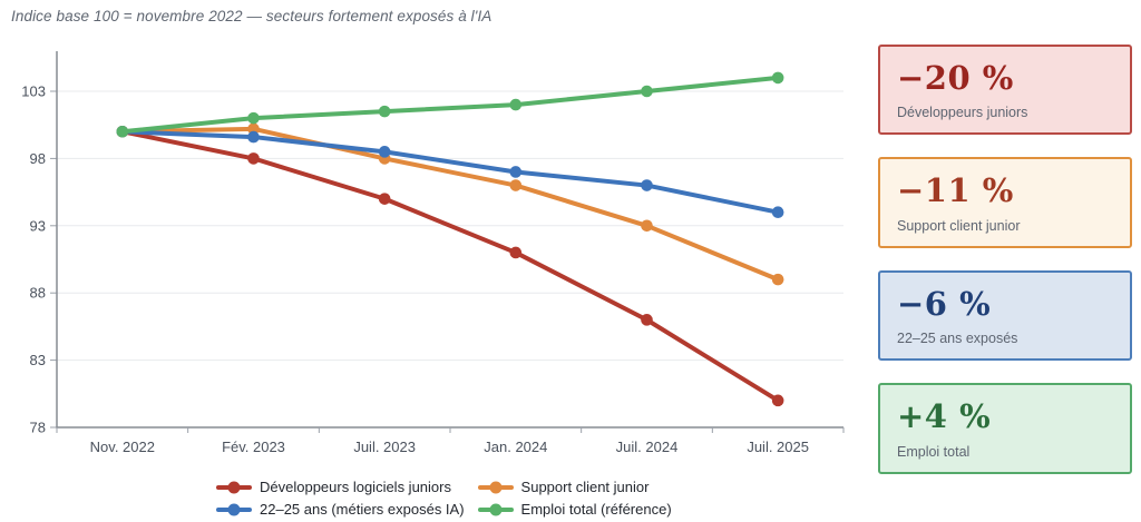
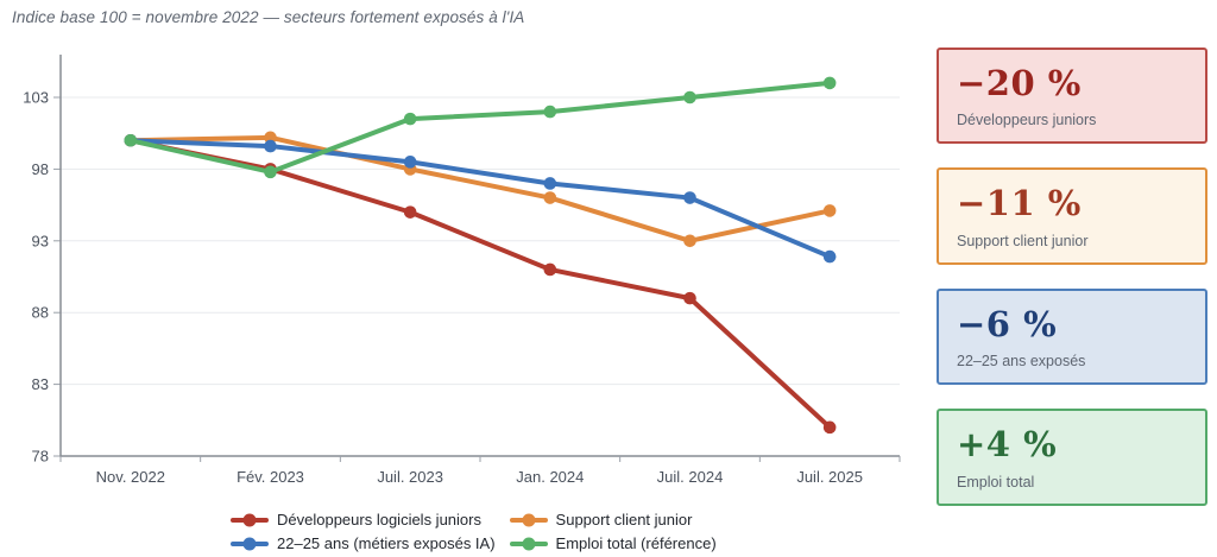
Emploi total (référence)/Fév. 2023: 101.0 -> 97.8
Développeurs logiciels juniors/Juil. 2024: 86 -> 89
Support client junior/Juil. 2025: 89.0 -> 95.1
22–25 ans (métiers exposés IA)/Juil. 2025: 94.0 -> 91.9
